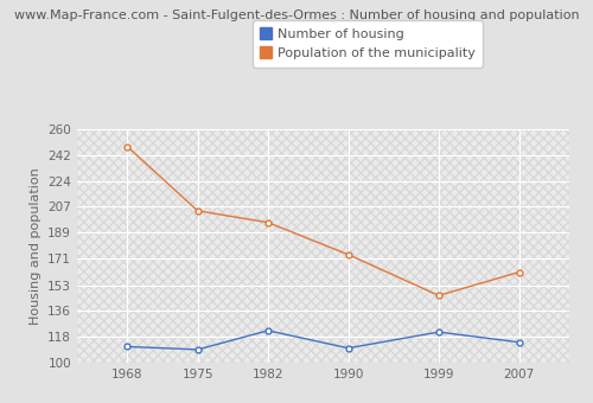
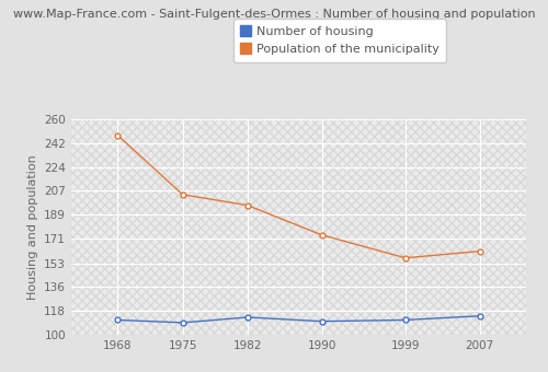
Number of housing/1982: 122 -> 113
Number of housing/1999: 121 -> 111
Population of the municipality/1999: 146 -> 157
